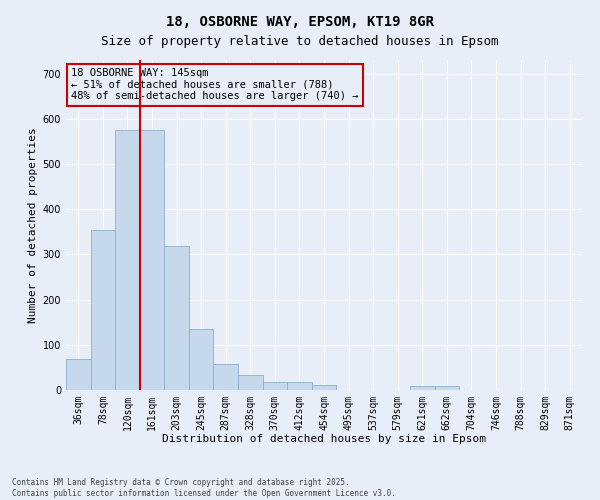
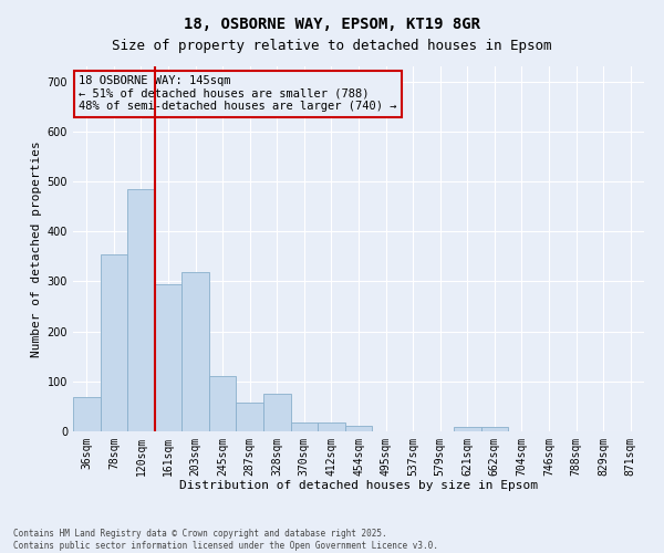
120sqm: 575 -> 485
161sqm: 575 -> 295
245sqm: 135 -> 110
328sqm: 33 -> 75
